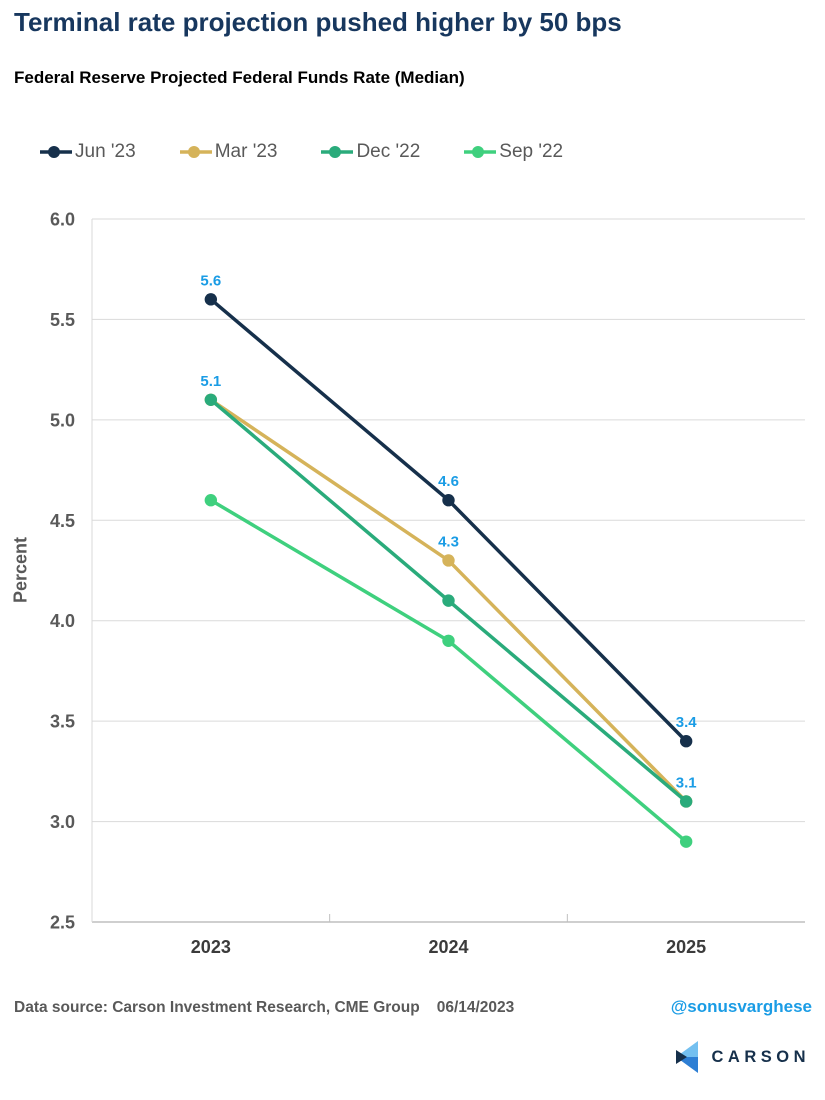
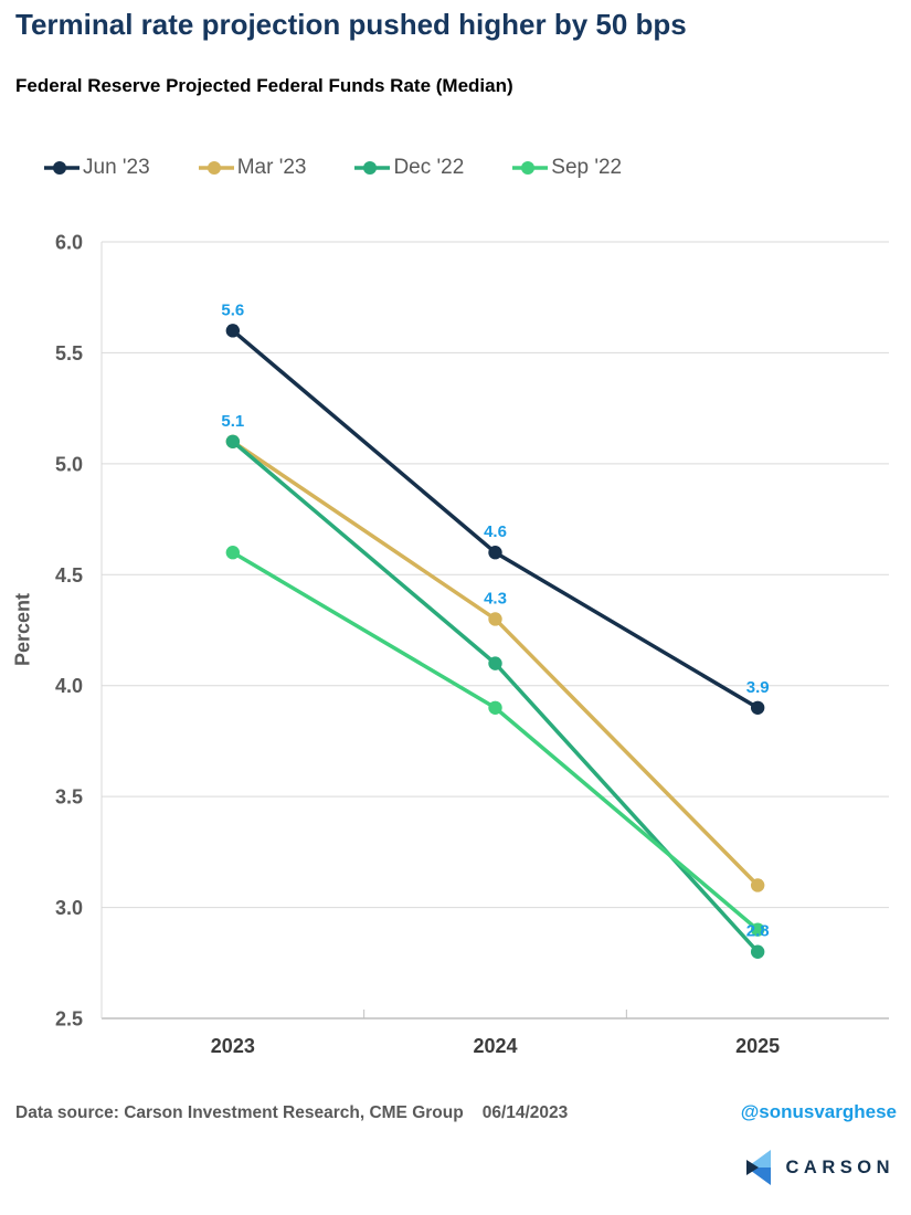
Jun '23/2025: 3.4 -> 3.9
Dec '22/2025: 3.1 -> 2.8
